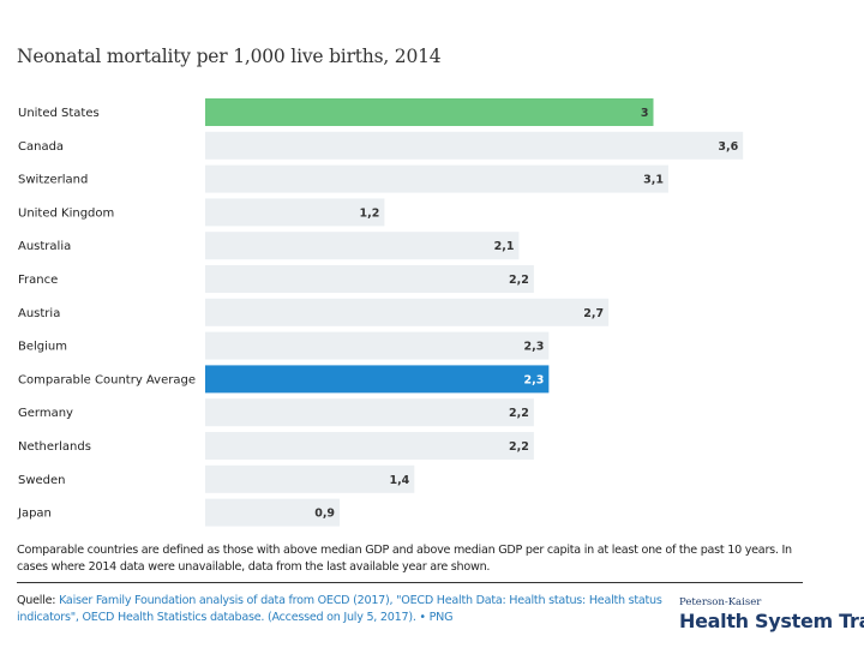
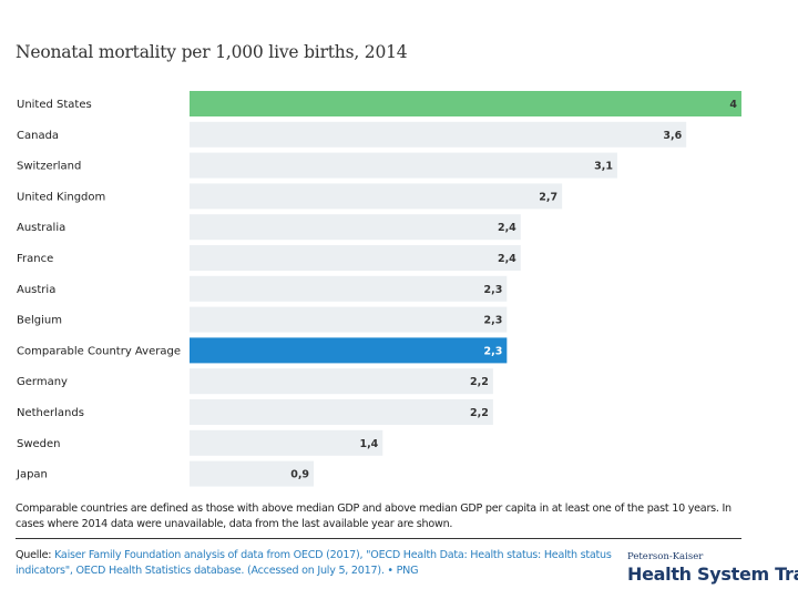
United States: 3 -> 4
United Kingdom: 1,2 -> 2,7
Australia: 2,1 -> 2,4
France: 2,2 -> 2,4
Austria: 2,7 -> 2,3
